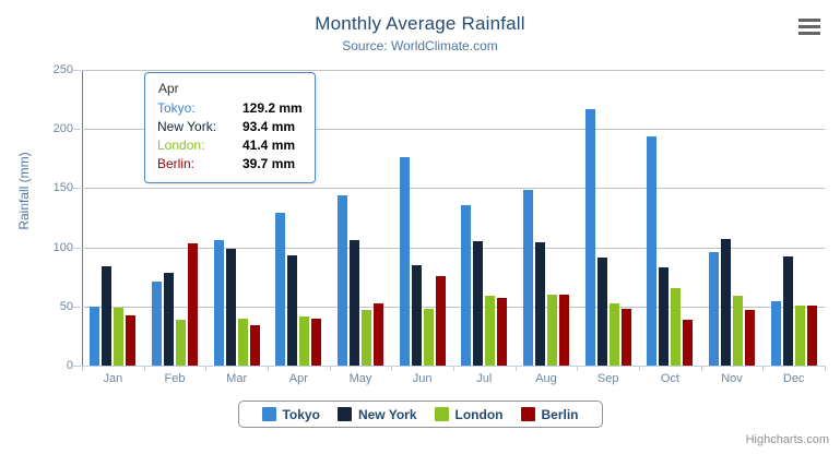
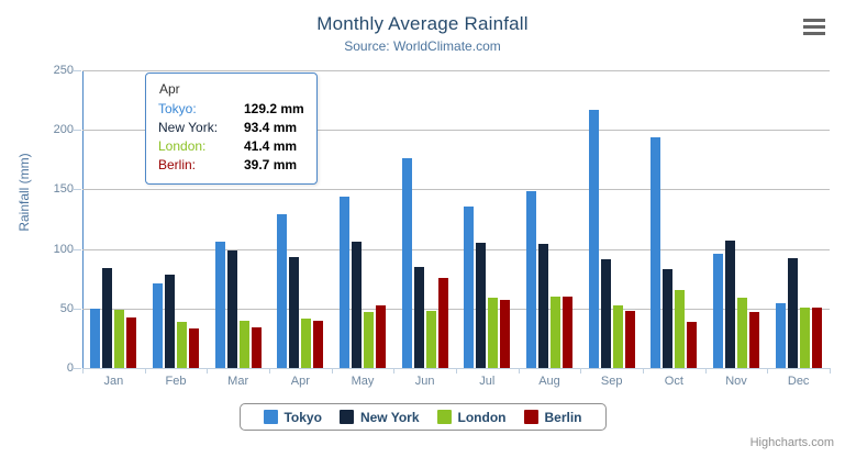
Berlin/Feb: 103 -> 33
